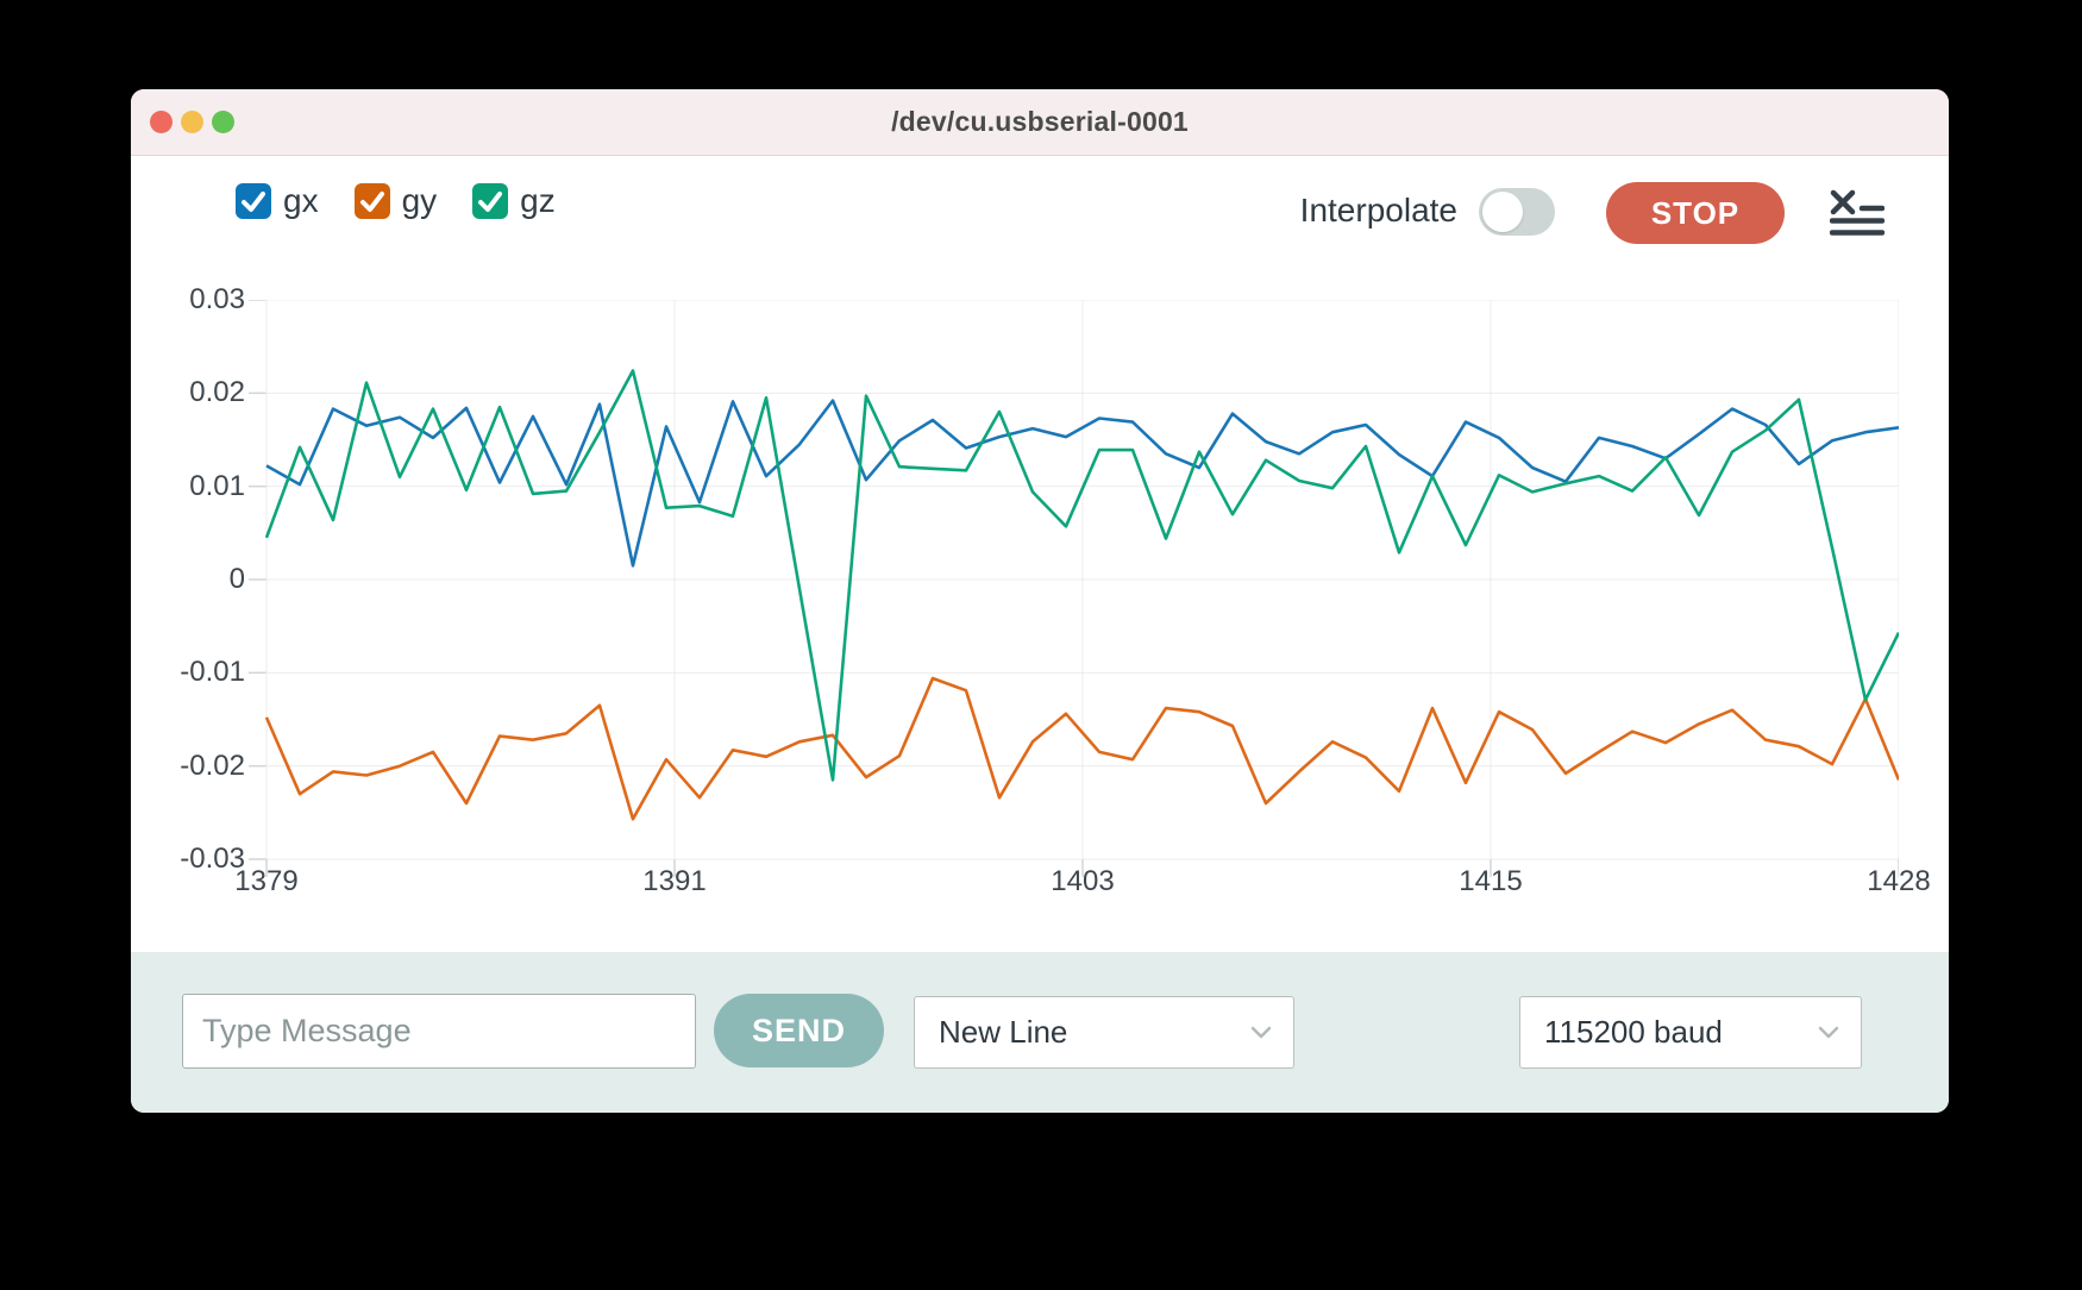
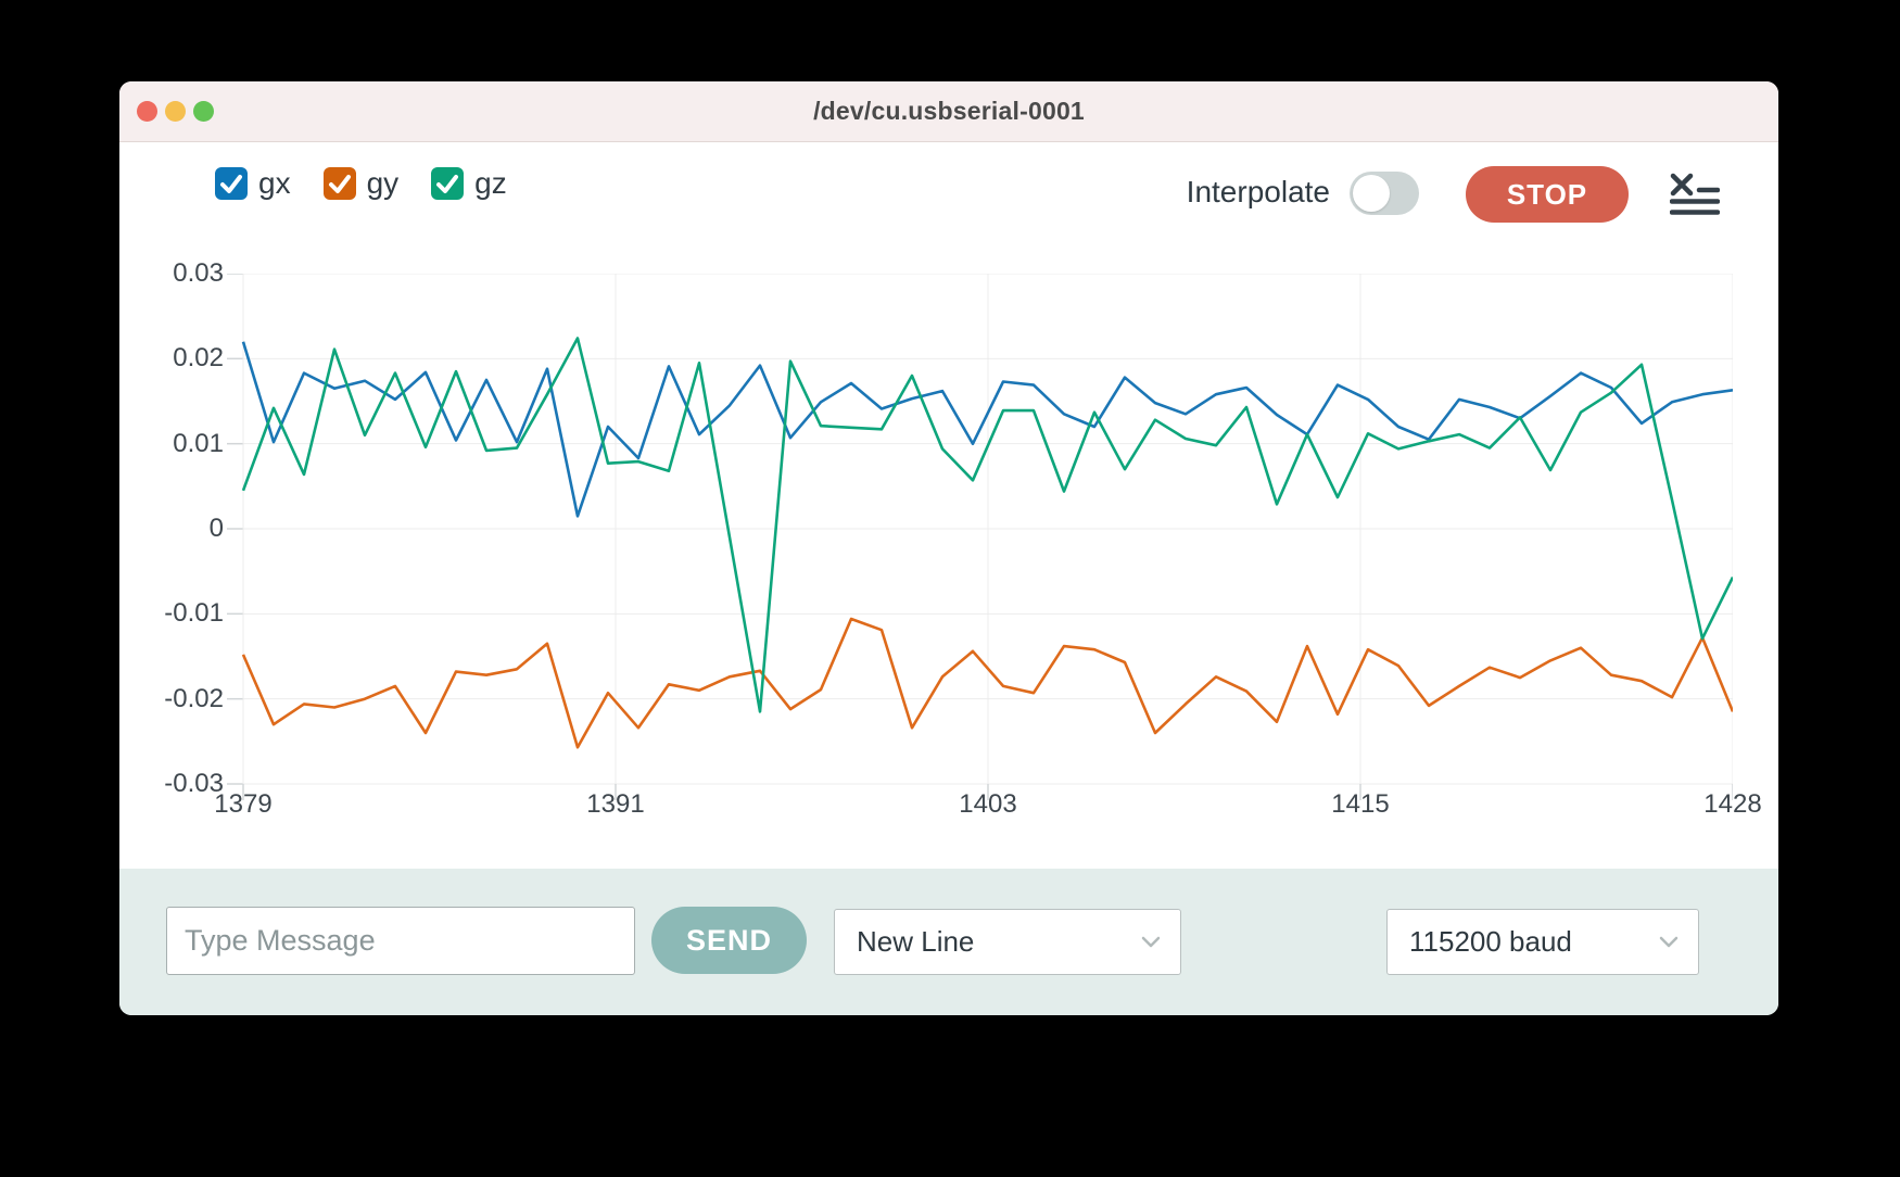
gx/1379: 0.012 -> 0.022
gx/1391: 0.016 -> 0.012
gx/1403: 0.015 -> 0.010
